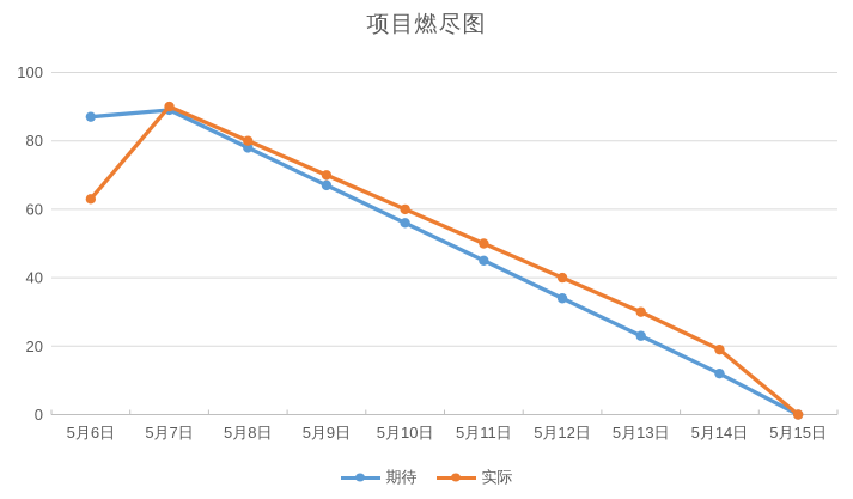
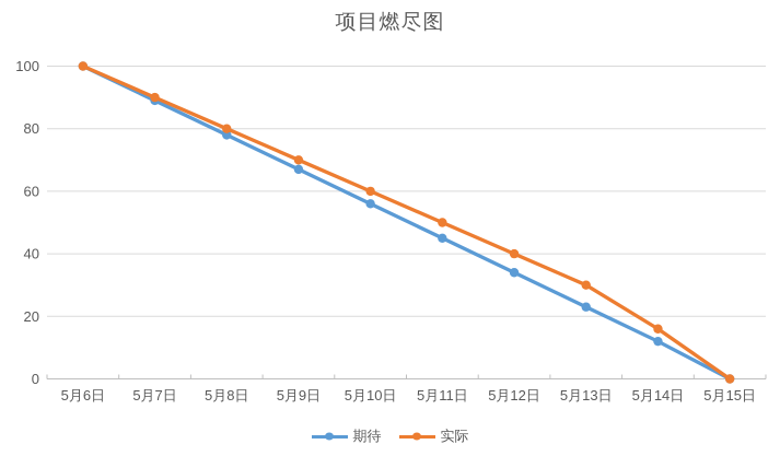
期待/5月6日: 87 -> 100
实际/5月6日: 63 -> 100
实际/5月14日: 19 -> 16
